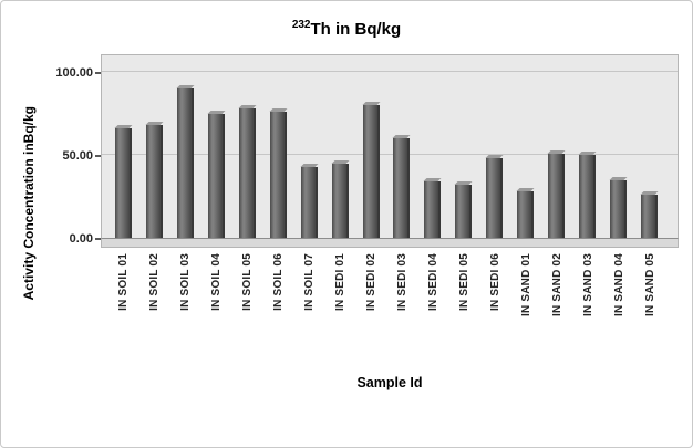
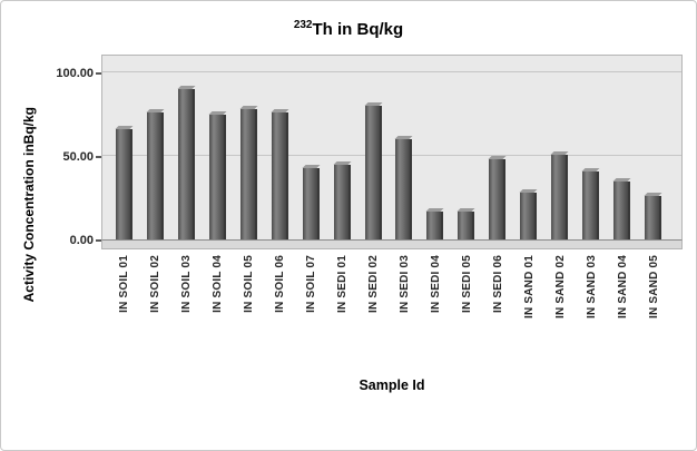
IN SOIL 02: 68 -> 76
IN SEDI 04: 34 -> 17
IN SEDI 05: 32 -> 17
IN SAND 03: 50 -> 41
